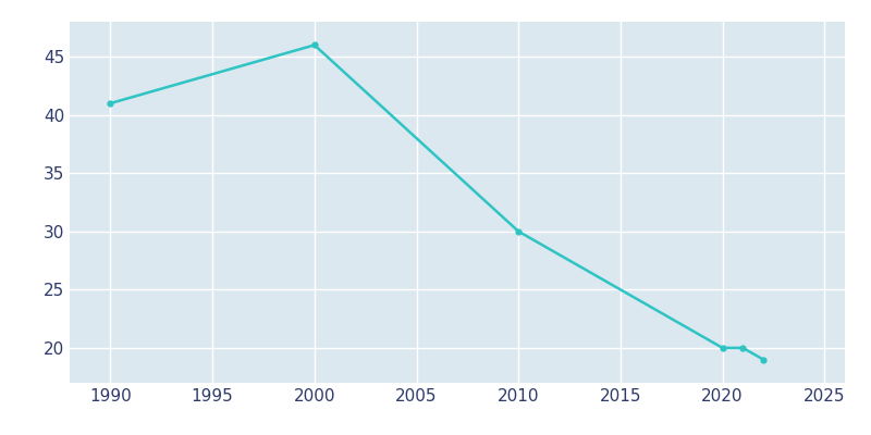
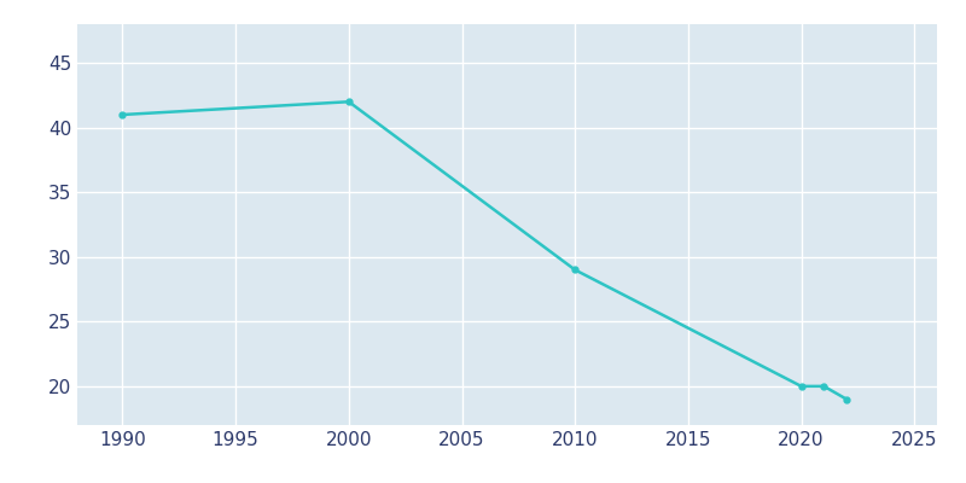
2000: 46 -> 42
2010: 30 -> 29
